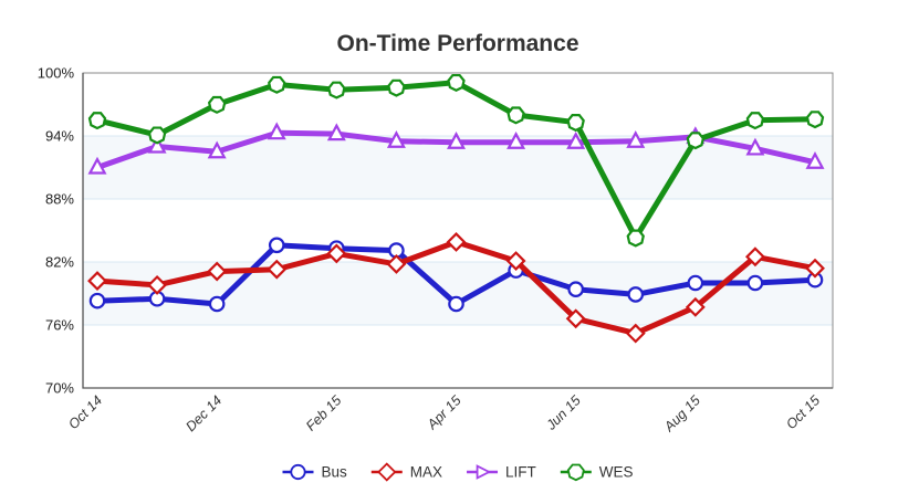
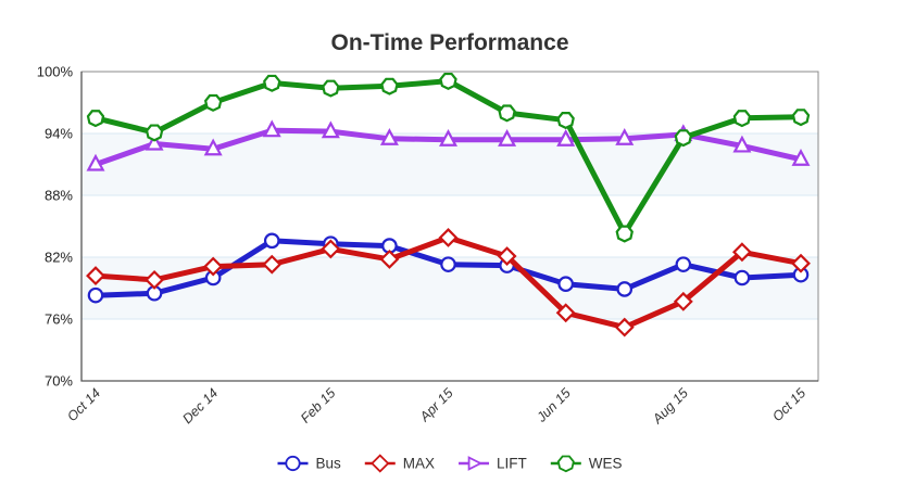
Bus/Dec 14: 78% -> 80%
Bus/Apr 15: 78% -> 81%
Bus/Aug 15: 80% -> 81%
